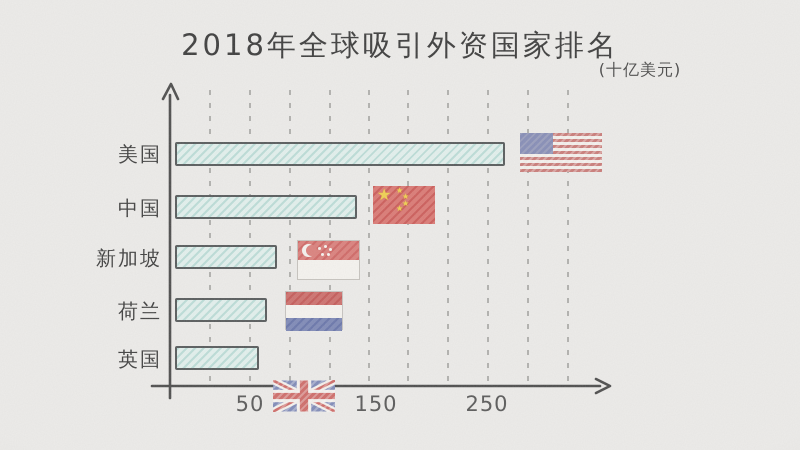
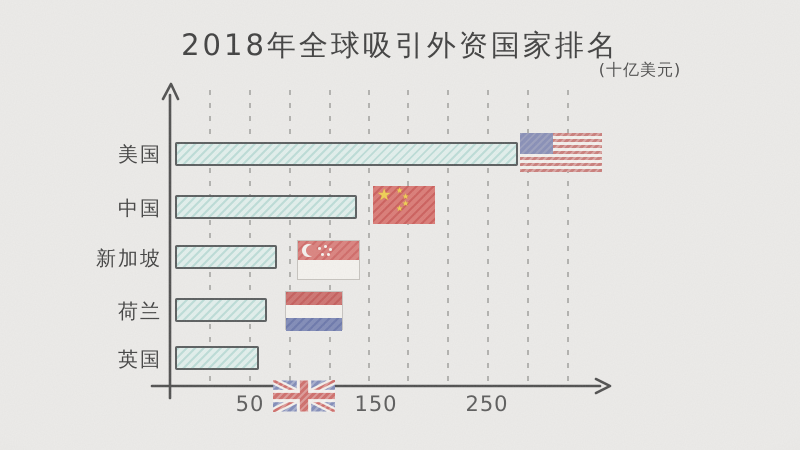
美国: 252 -> 262
